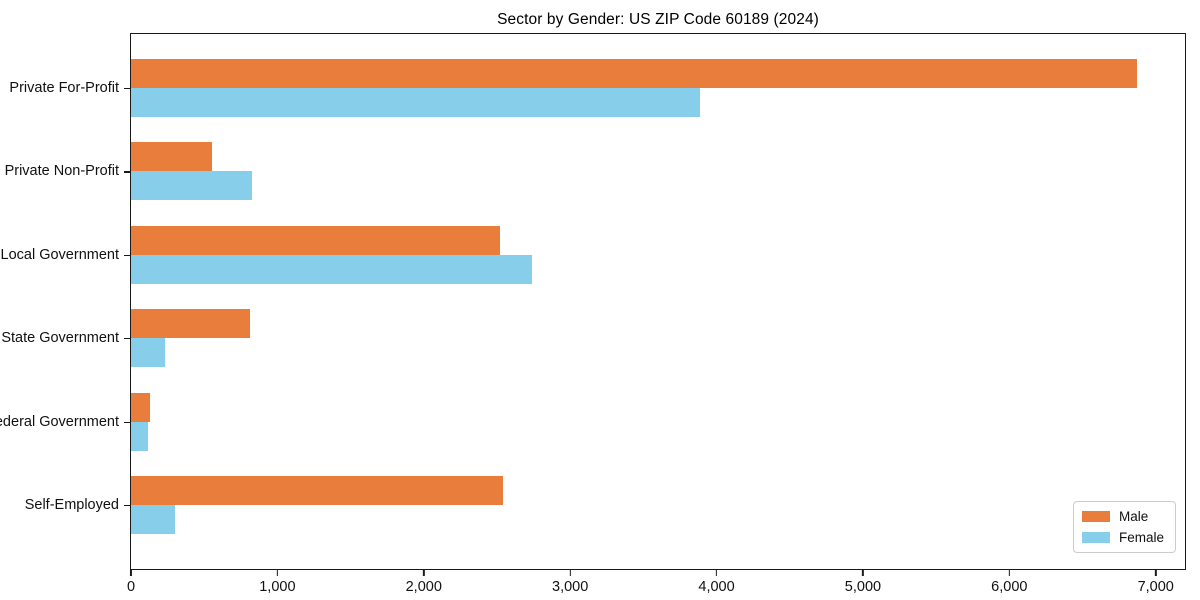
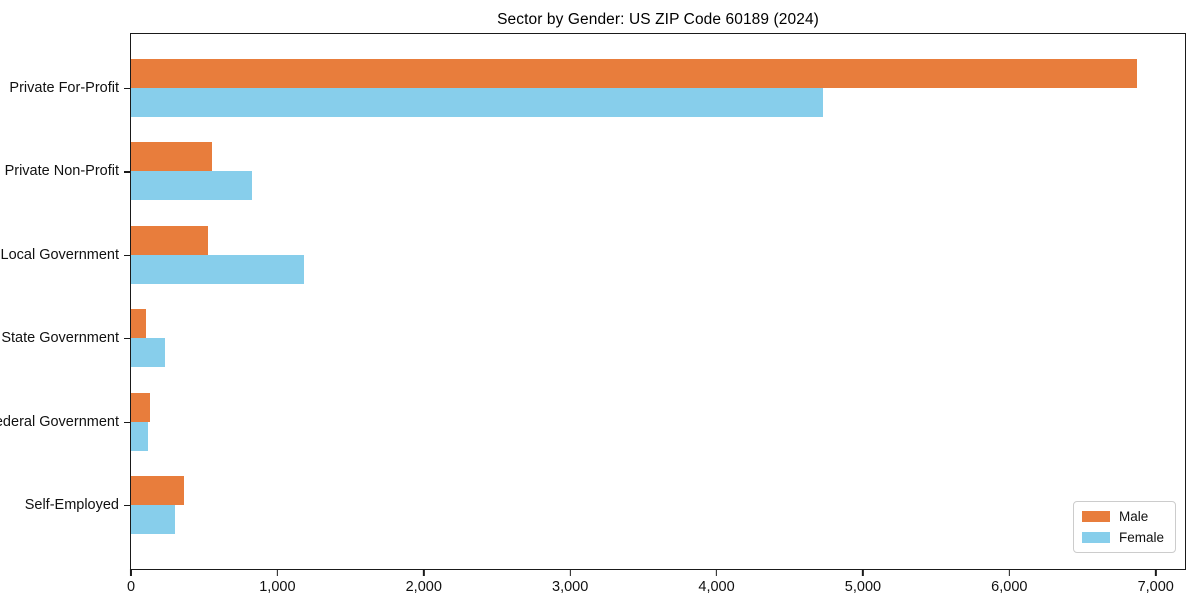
Female/Private For-Profit: 3890 -> 4730
Male/Local Government: 2520 -> 520
Female/Local Government: 2740 -> 1180
Male/State Government: 810 -> 100
Male/Self-Employed: 2540 -> 360
